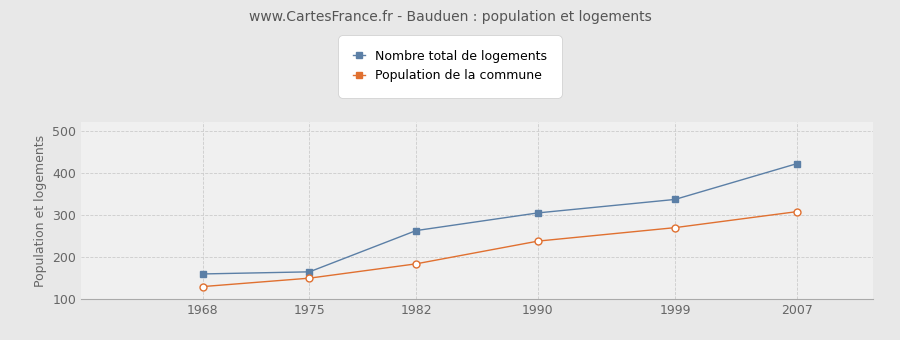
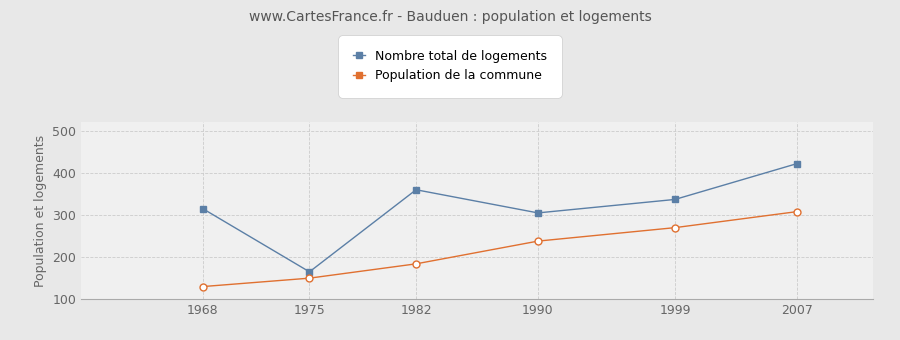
Nombre total de logements/1968: 160 -> 315
Nombre total de logements/1982: 263 -> 360
